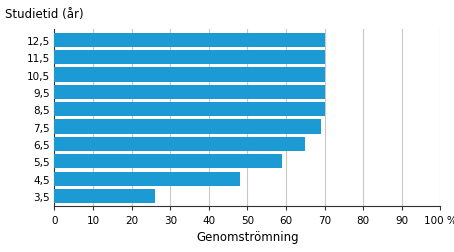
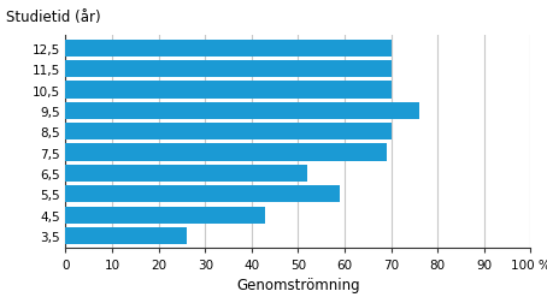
9,5: 70 -> 76
6,5: 65 -> 52
4,5: 48 -> 43
